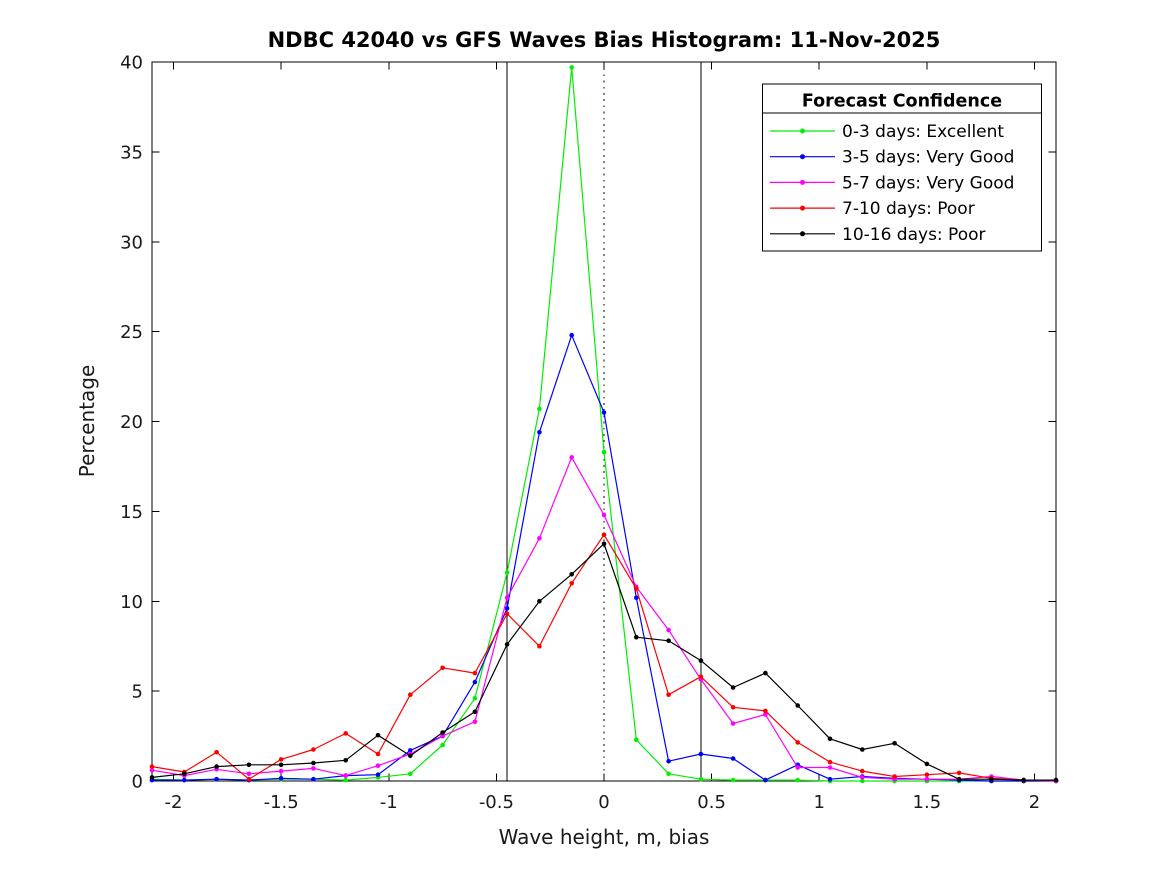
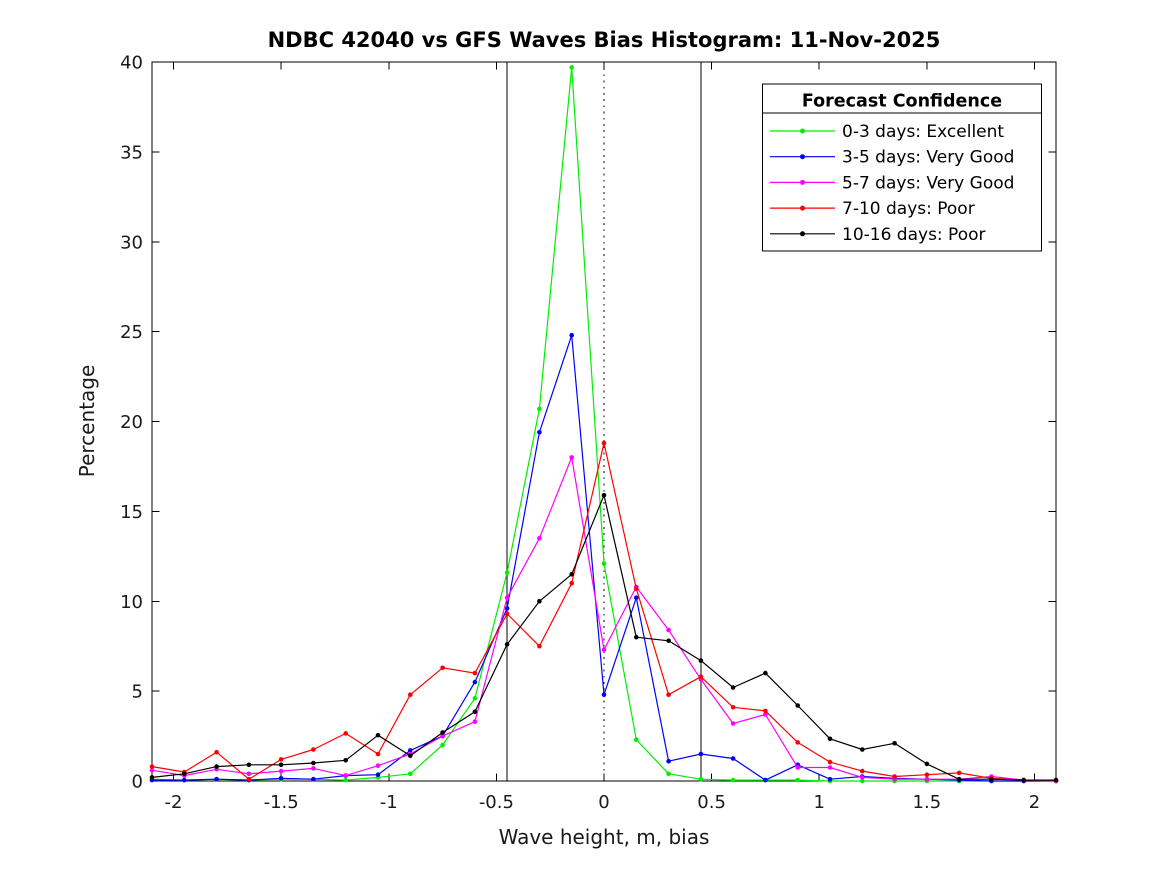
0-3 days: Excellent/0: 18,3 -> 12,1
3-5 days: Very Good/0: 20,5 -> 4,8
5-7 days: Very Good/0: 14,8 -> 7,3
7-10 days: Poor/0: 13,7 -> 18,8
10-16 days: Poor/0: 13,2 -> 15,9
